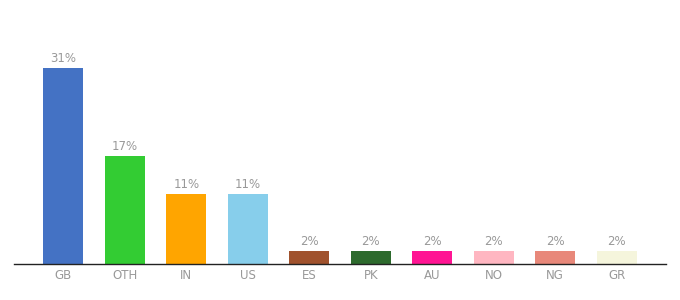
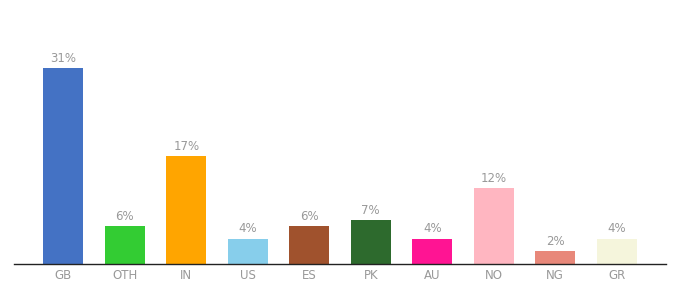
OTH: 17% -> 6%
IN: 11% -> 17%
US: 11% -> 4%
ES: 2% -> 6%
PK: 2% -> 7%
AU: 2% -> 4%
NO: 2% -> 12%
GR: 2% -> 4%
